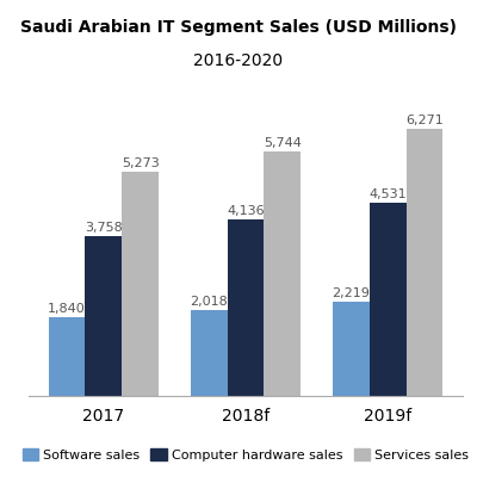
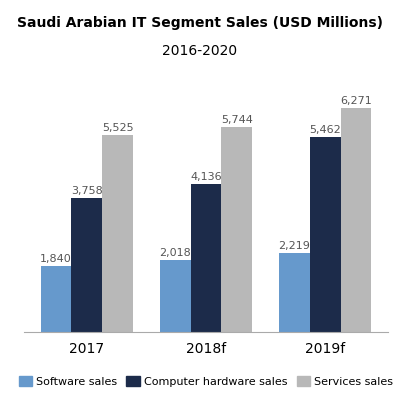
Services sales/2017: 5,273 -> 5,525
Computer hardware sales/2019f: 4,531 -> 5,462
